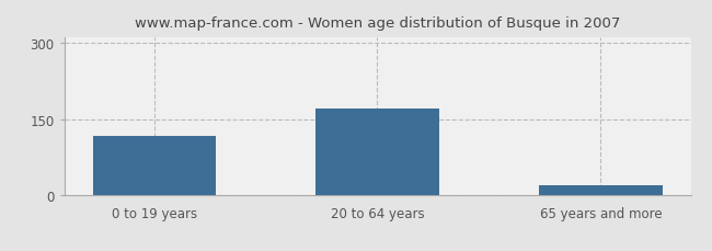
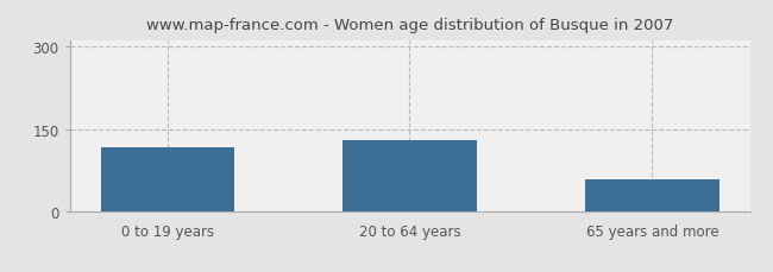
20 to 64 years: 170 -> 130
65 years and more: 20 -> 60
